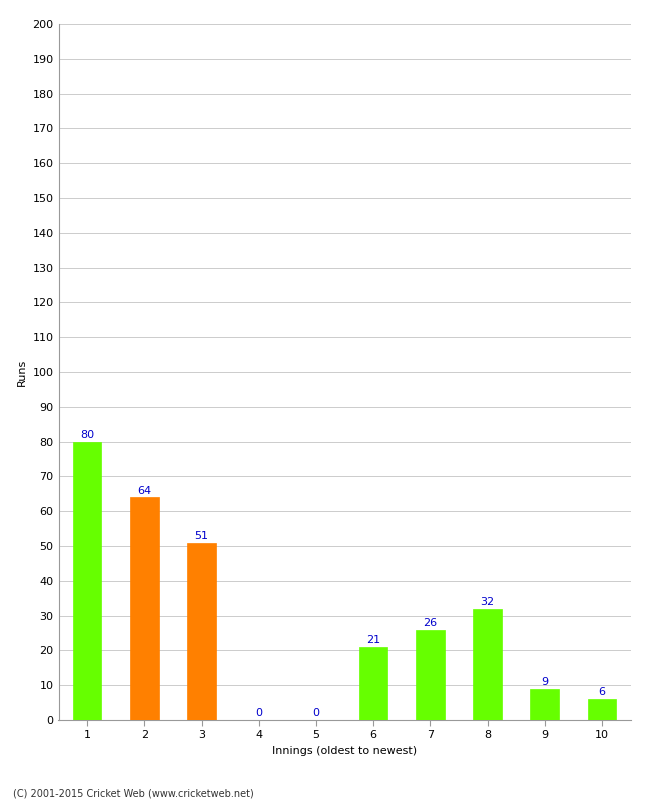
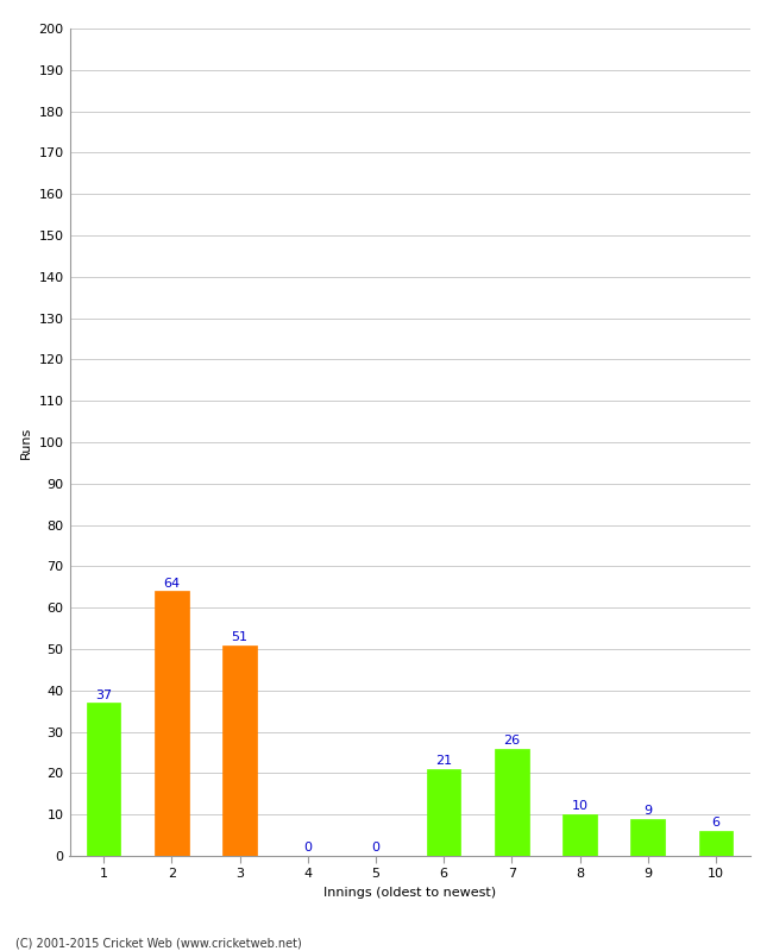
1: 80 -> 37
8: 32 -> 10
